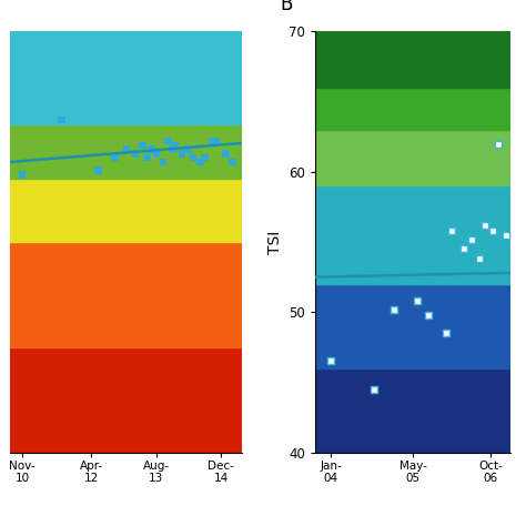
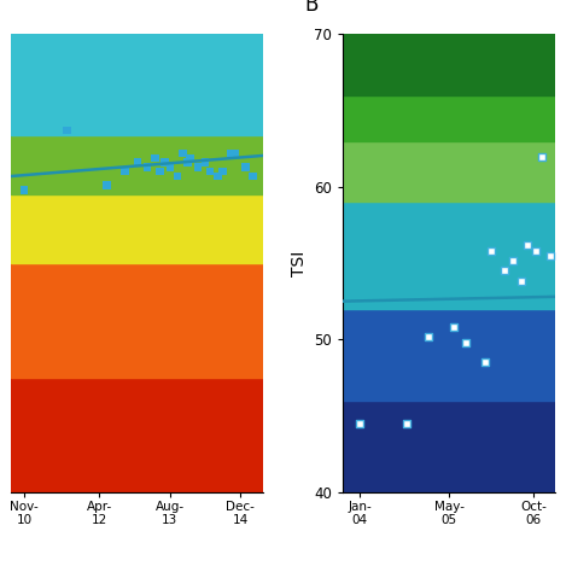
Jan- 04: 46.5 -> 44.5
